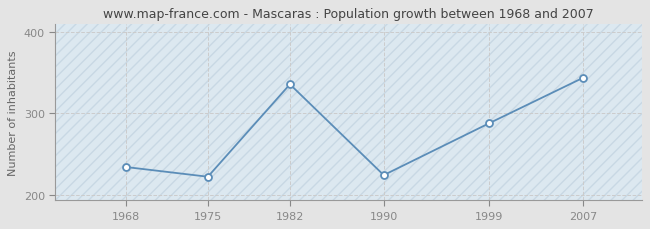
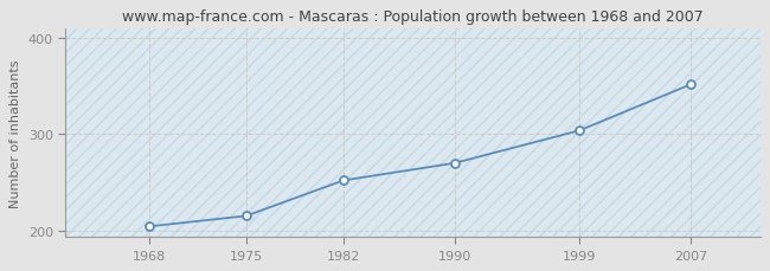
1968: 234 -> 204
1975: 222 -> 215
1982: 336 -> 252
1990: 224 -> 270
1999: 288 -> 304
2007: 344 -> 352
